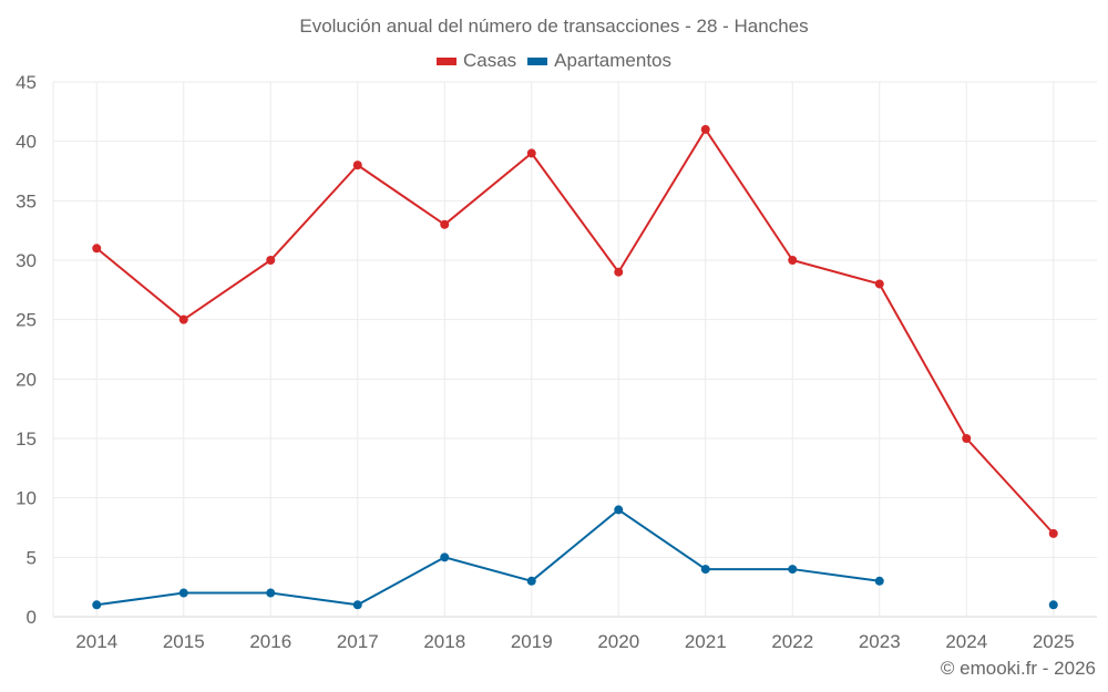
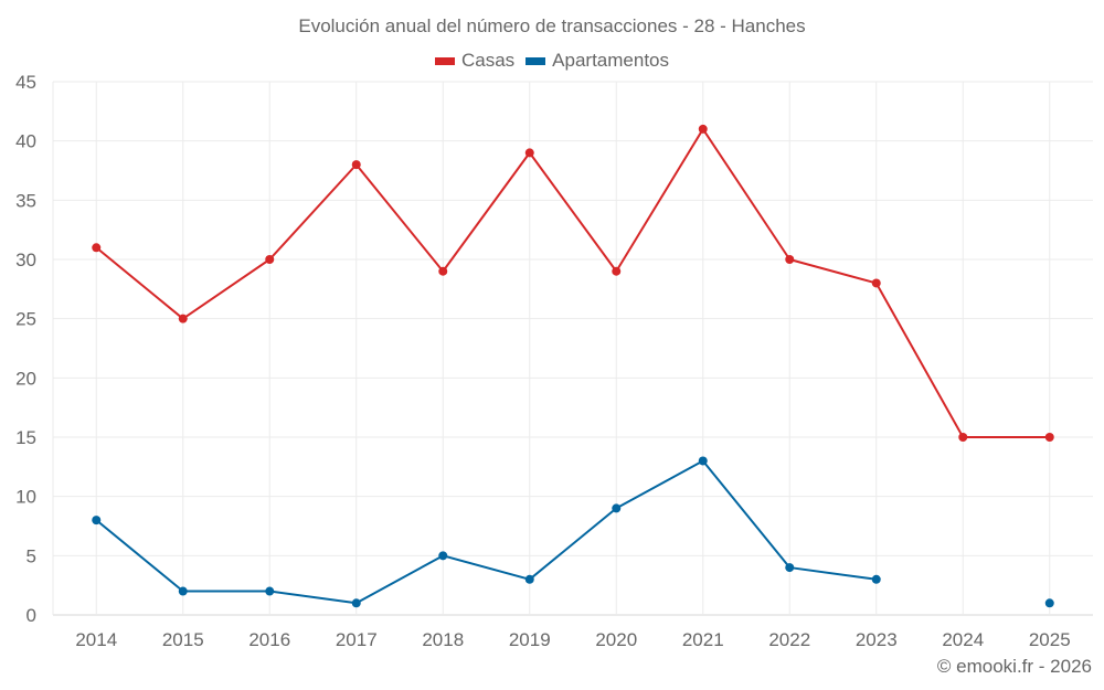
Apartamentos/2014: 1 -> 8
Casas/2018: 33 -> 29
Apartamentos/2021: 4 -> 13
Casas/2025: 7 -> 15
